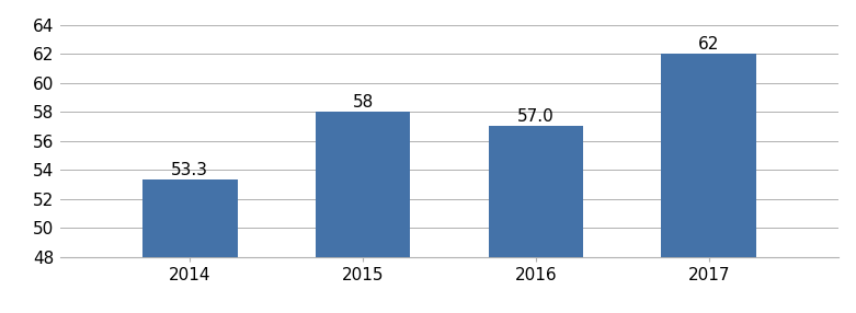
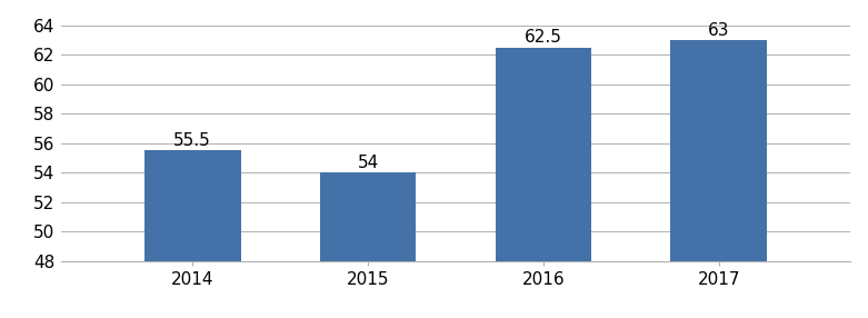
2014: 53.3 -> 55.5
2015: 58 -> 54
2016: 57.0 -> 62.5
2017: 62 -> 63
